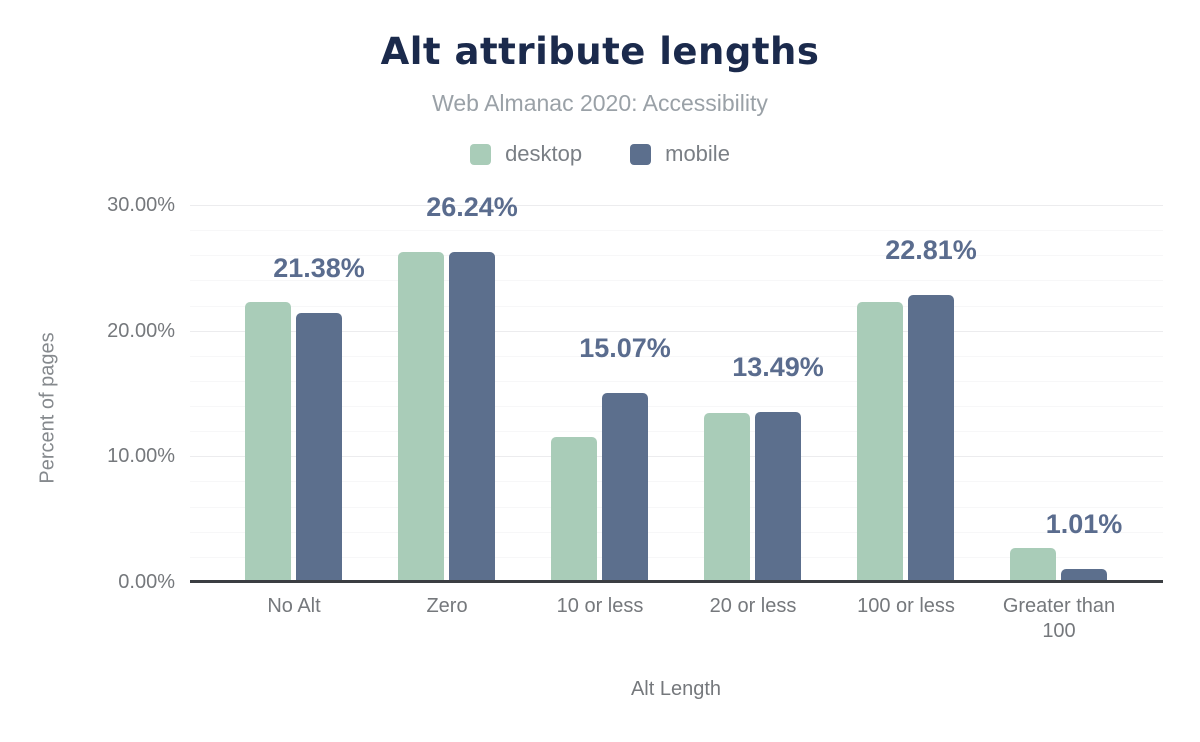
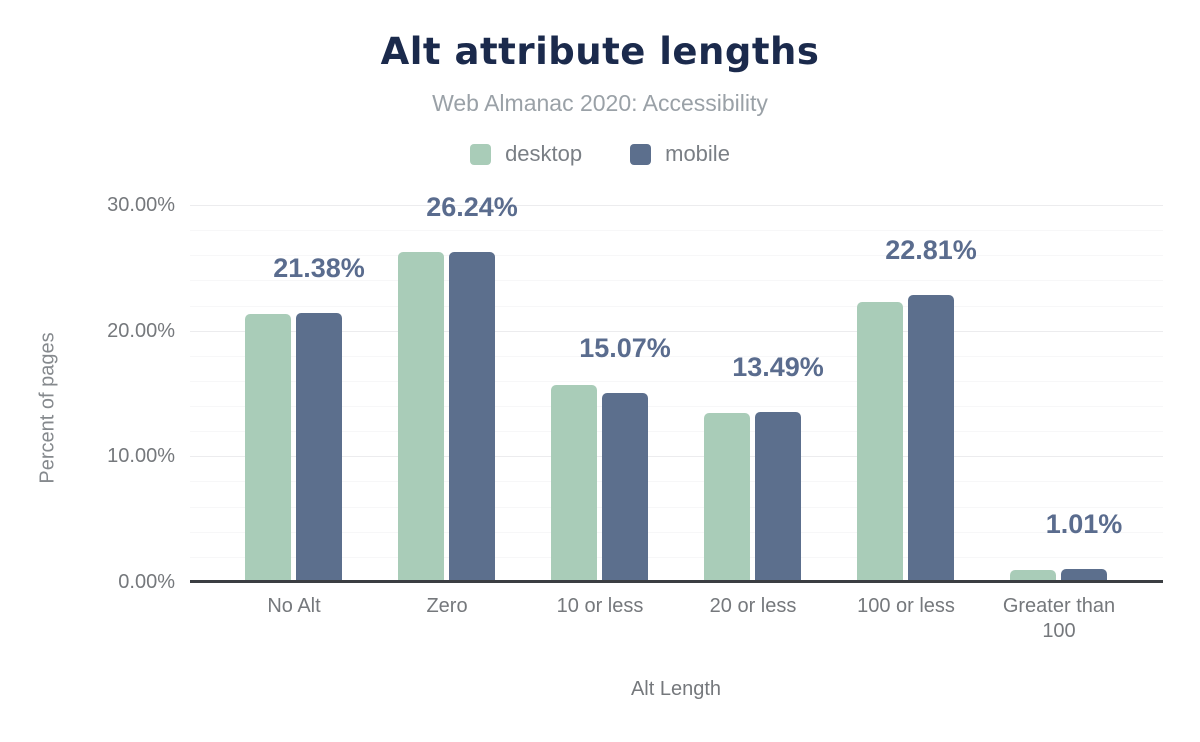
desktop/No Alt: 22.3% -> 21.3%
desktop/10 or less: 11.5% -> 15.7%
desktop/Greater than 100: 2.7% -> 0.9%
